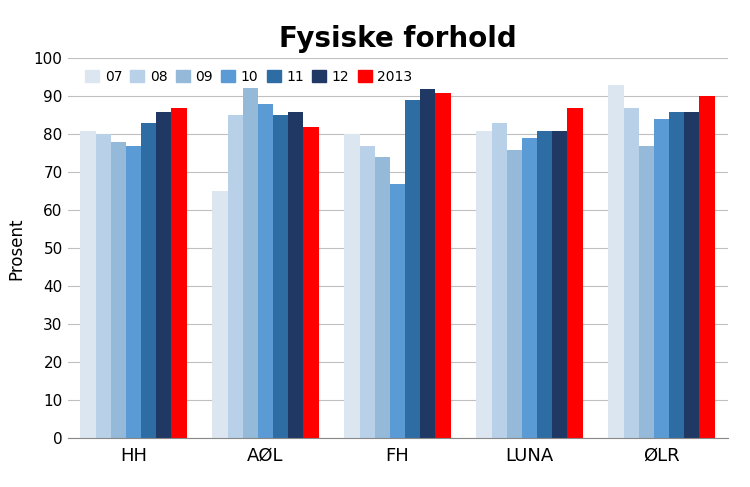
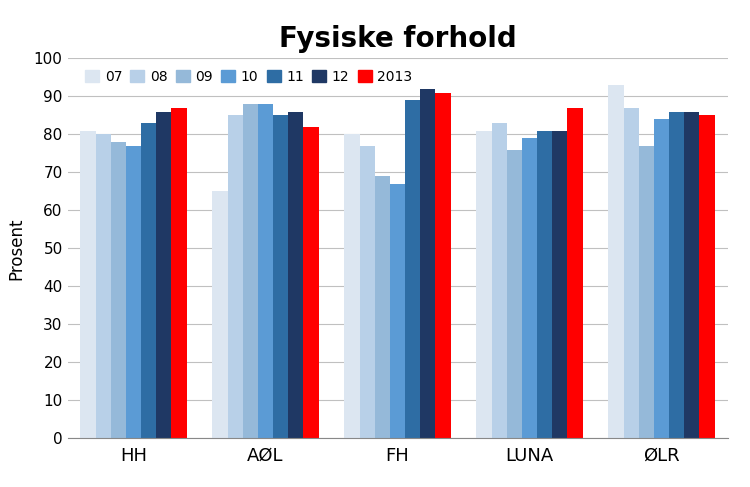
09/AØL: 93 -> 88
09/FH: 74 -> 69
2013/ØLR: 90 -> 85
